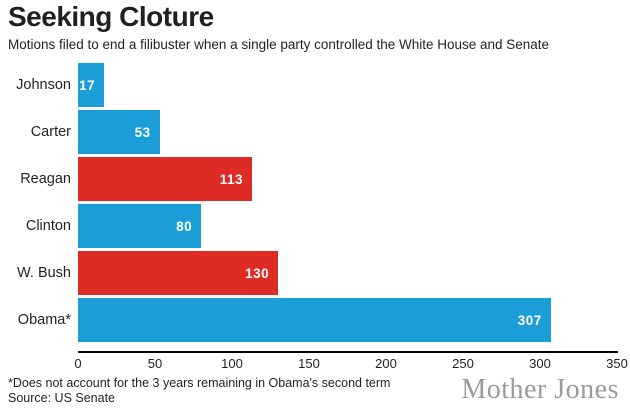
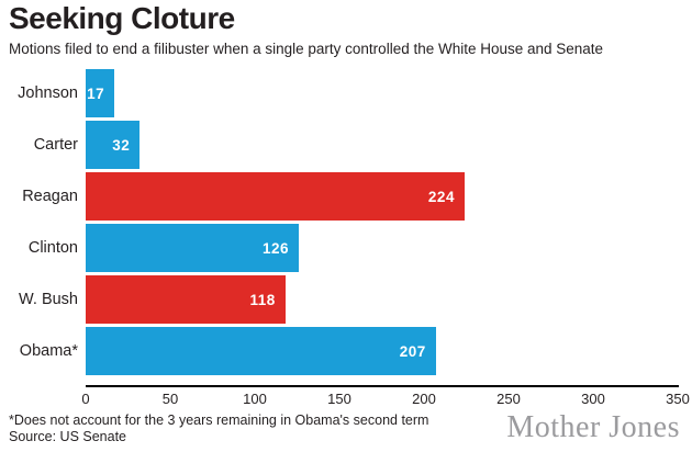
Carter: 53 -> 32
Reagan: 113 -> 224
Clinton: 80 -> 126
W. Bush: 130 -> 118
Obama*: 307 -> 207
